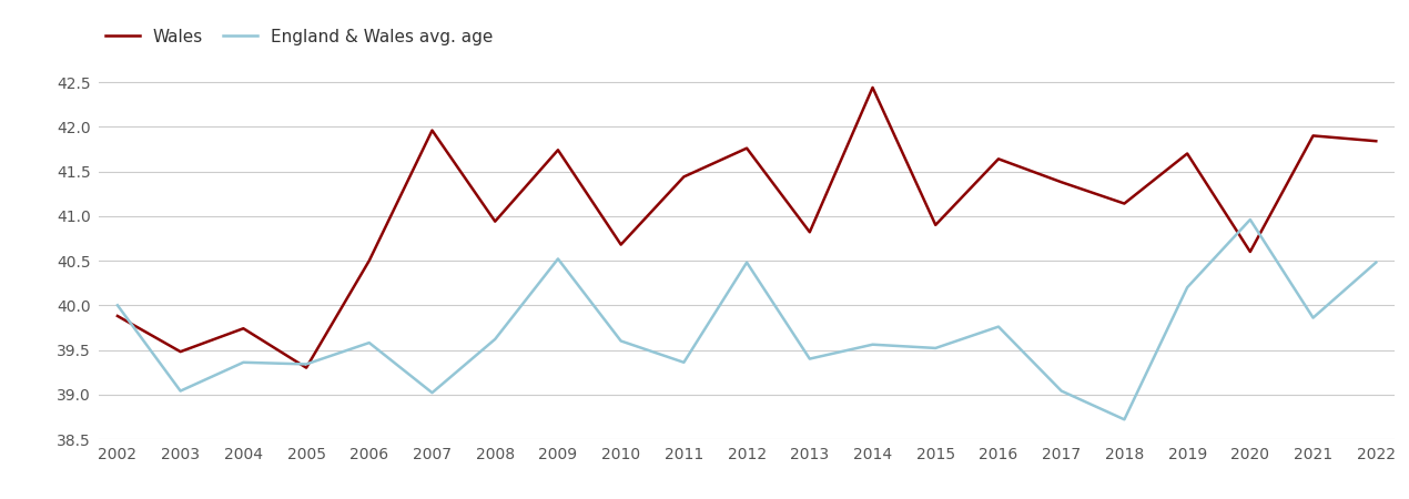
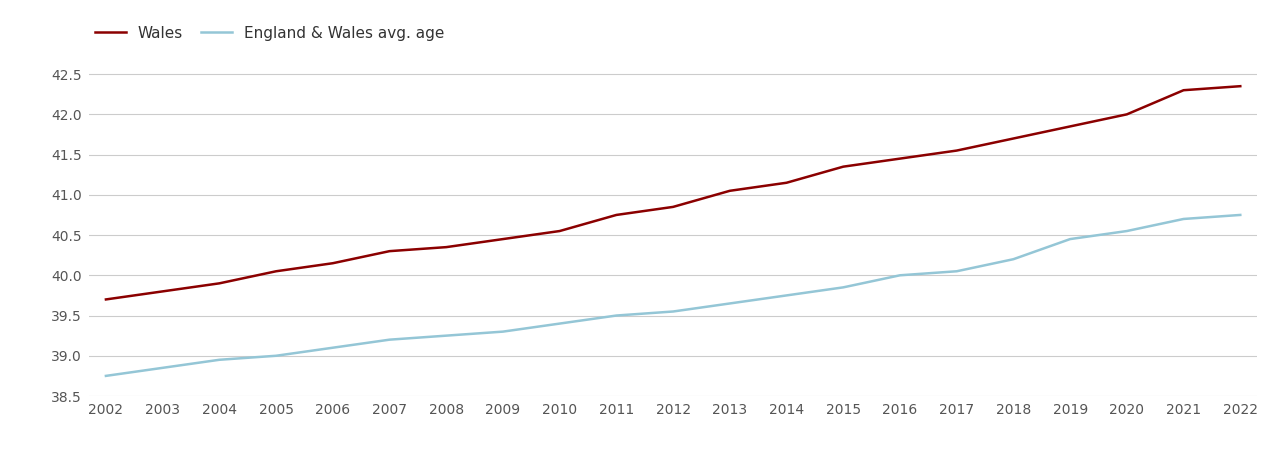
Wales/2002: 39.88 -> 39.70
England & Wales avg. age/2002: 40.00 -> 38.75
Wales/2003: 39.48 -> 39.80
England & Wales avg. age/2003: 39.04 -> 38.85
Wales/2004: 39.74 -> 39.90
England & Wales avg. age/2004: 39.36 -> 38.95
Wales/2005: 39.30 -> 40.05
England & Wales avg. age/2005: 39.34 -> 39.00
Wales/2006: 40.50 -> 40.15
England & Wales avg. age/2006: 39.58 -> 39.10
Wales/2007: 41.96 -> 40.30
England & Wales avg. age/2007: 39.02 -> 39.20
Wales/2008: 40.94 -> 40.35
England & Wales avg. age/2008: 39.62 -> 39.25
Wales/2009: 41.74 -> 40.45
England & Wales avg. age/2009: 40.52 -> 39.30
Wales/2010: 40.68 -> 40.55
England & Wales avg. age/2010: 39.60 -> 39.40
Wales/2011: 41.44 -> 40.75
England & Wales avg. age/2011: 39.36 -> 39.50
Wales/2012: 41.76 -> 40.85
England & Wales avg. age/2012: 40.48 -> 39.55
Wales/2013: 40.82 -> 41.05
England & Wales avg. age/2013: 39.40 -> 39.65
Wales/2014: 42.44 -> 41.15
England & Wales avg. age/2014: 39.56 -> 39.75
Wales/2015: 40.90 -> 41.35
England & Wales avg. age/2015: 39.52 -> 39.85
Wales/2016: 41.64 -> 41.45
England & Wales avg. age/2016: 39.76 -> 40.00
Wales/2017: 41.38 -> 41.55
England & Wales avg. age/2017: 39.04 -> 40.05
Wales/2018: 41.14 -> 41.70
England & Wales avg. age/2018: 38.72 -> 40.20
Wales/2019: 41.70 -> 41.85
England & Wales avg. age/2019: 40.20 -> 40.45
Wales/2020: 40.60 -> 42.00
England & Wales avg. age/2020: 40.96 -> 40.55
Wales/2021: 41.90 -> 42.30
England & Wales avg. age/2021: 39.86 -> 40.70
Wales/2022: 41.84 -> 42.35
England & Wales avg. age/2022: 40.48 -> 40.75
